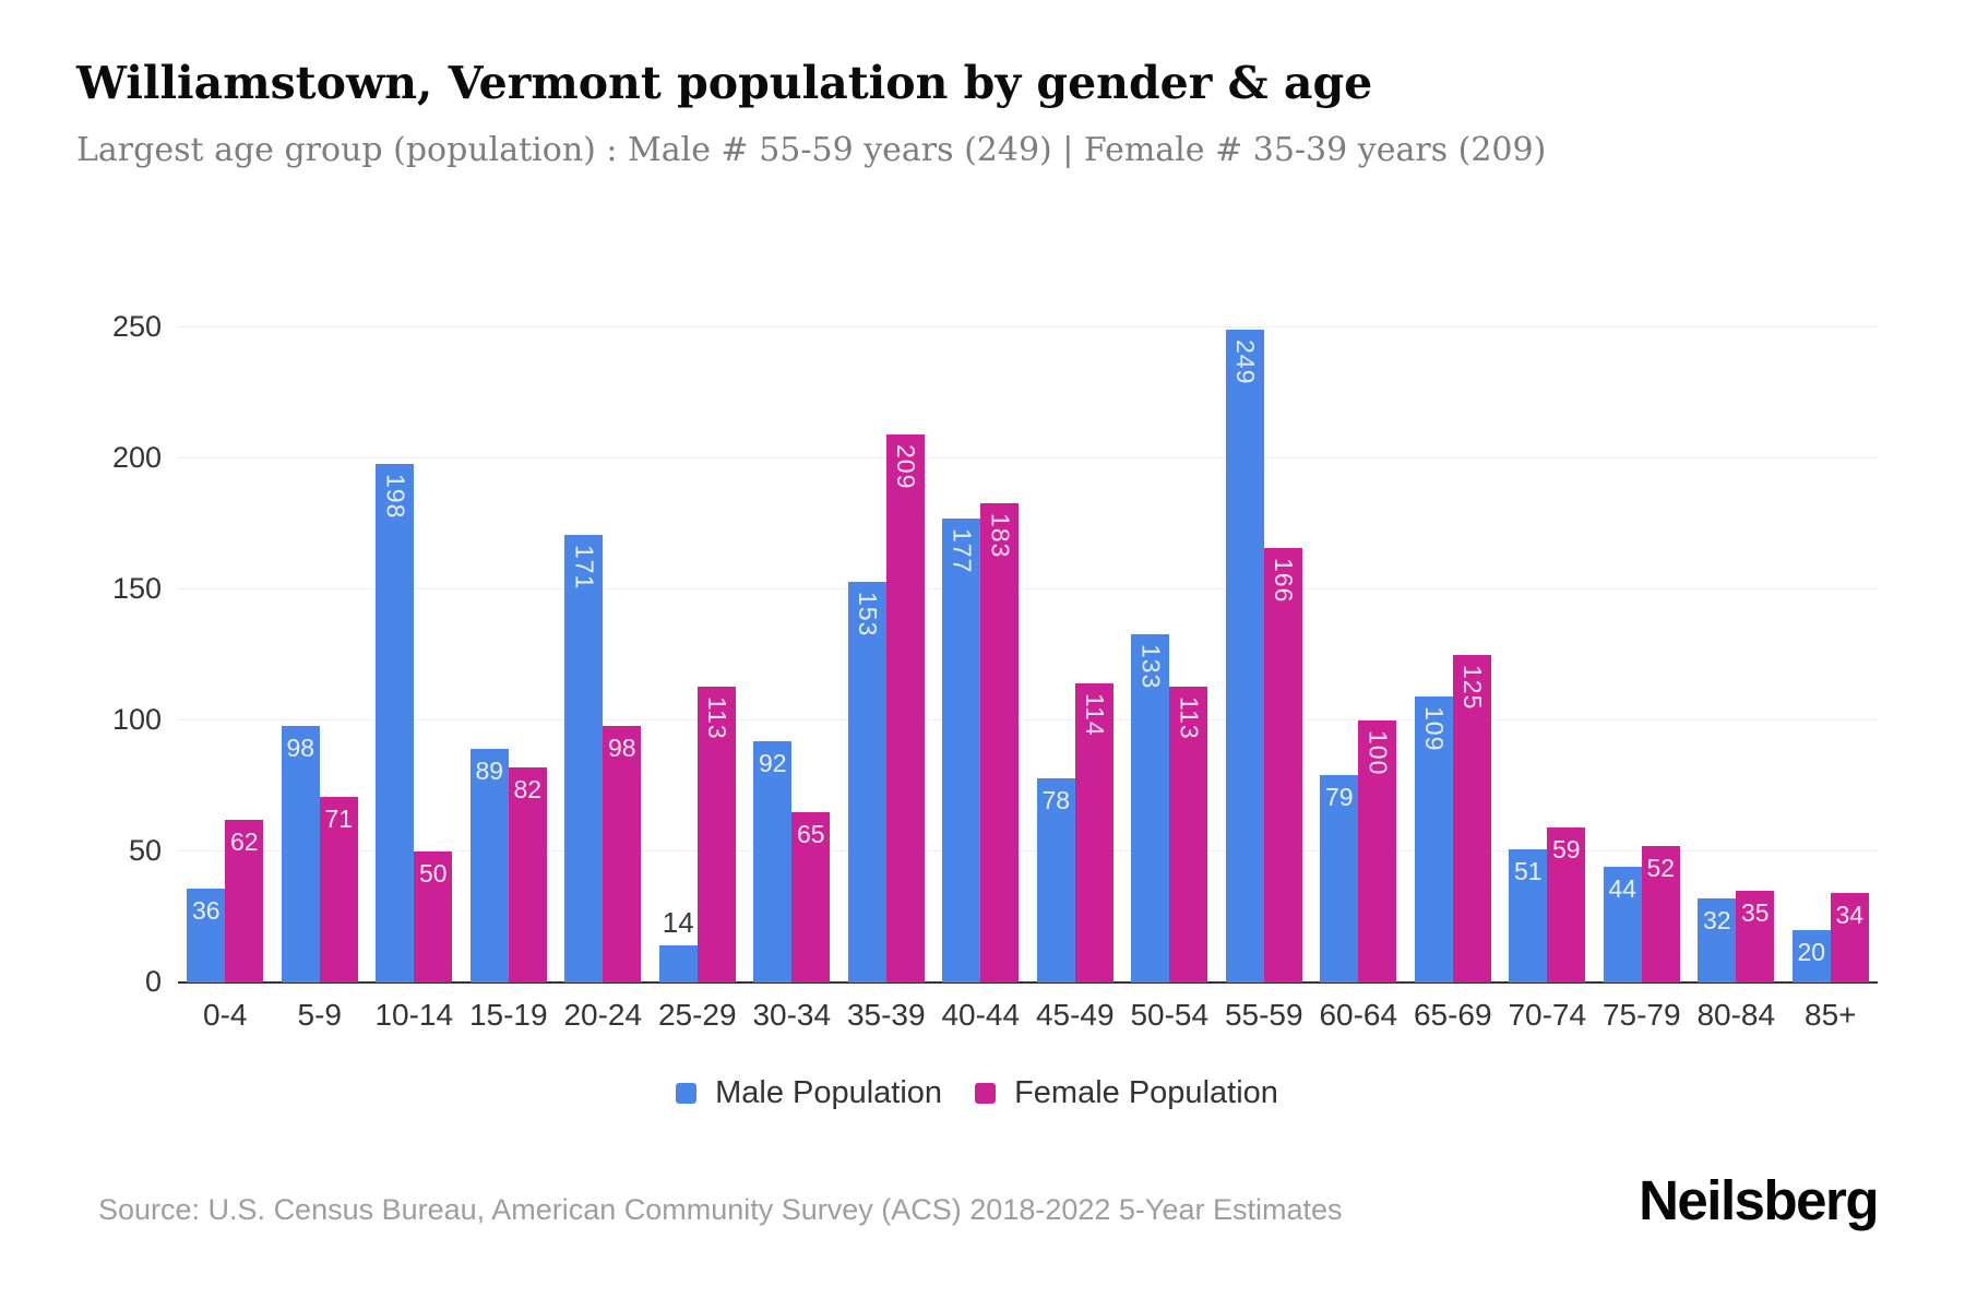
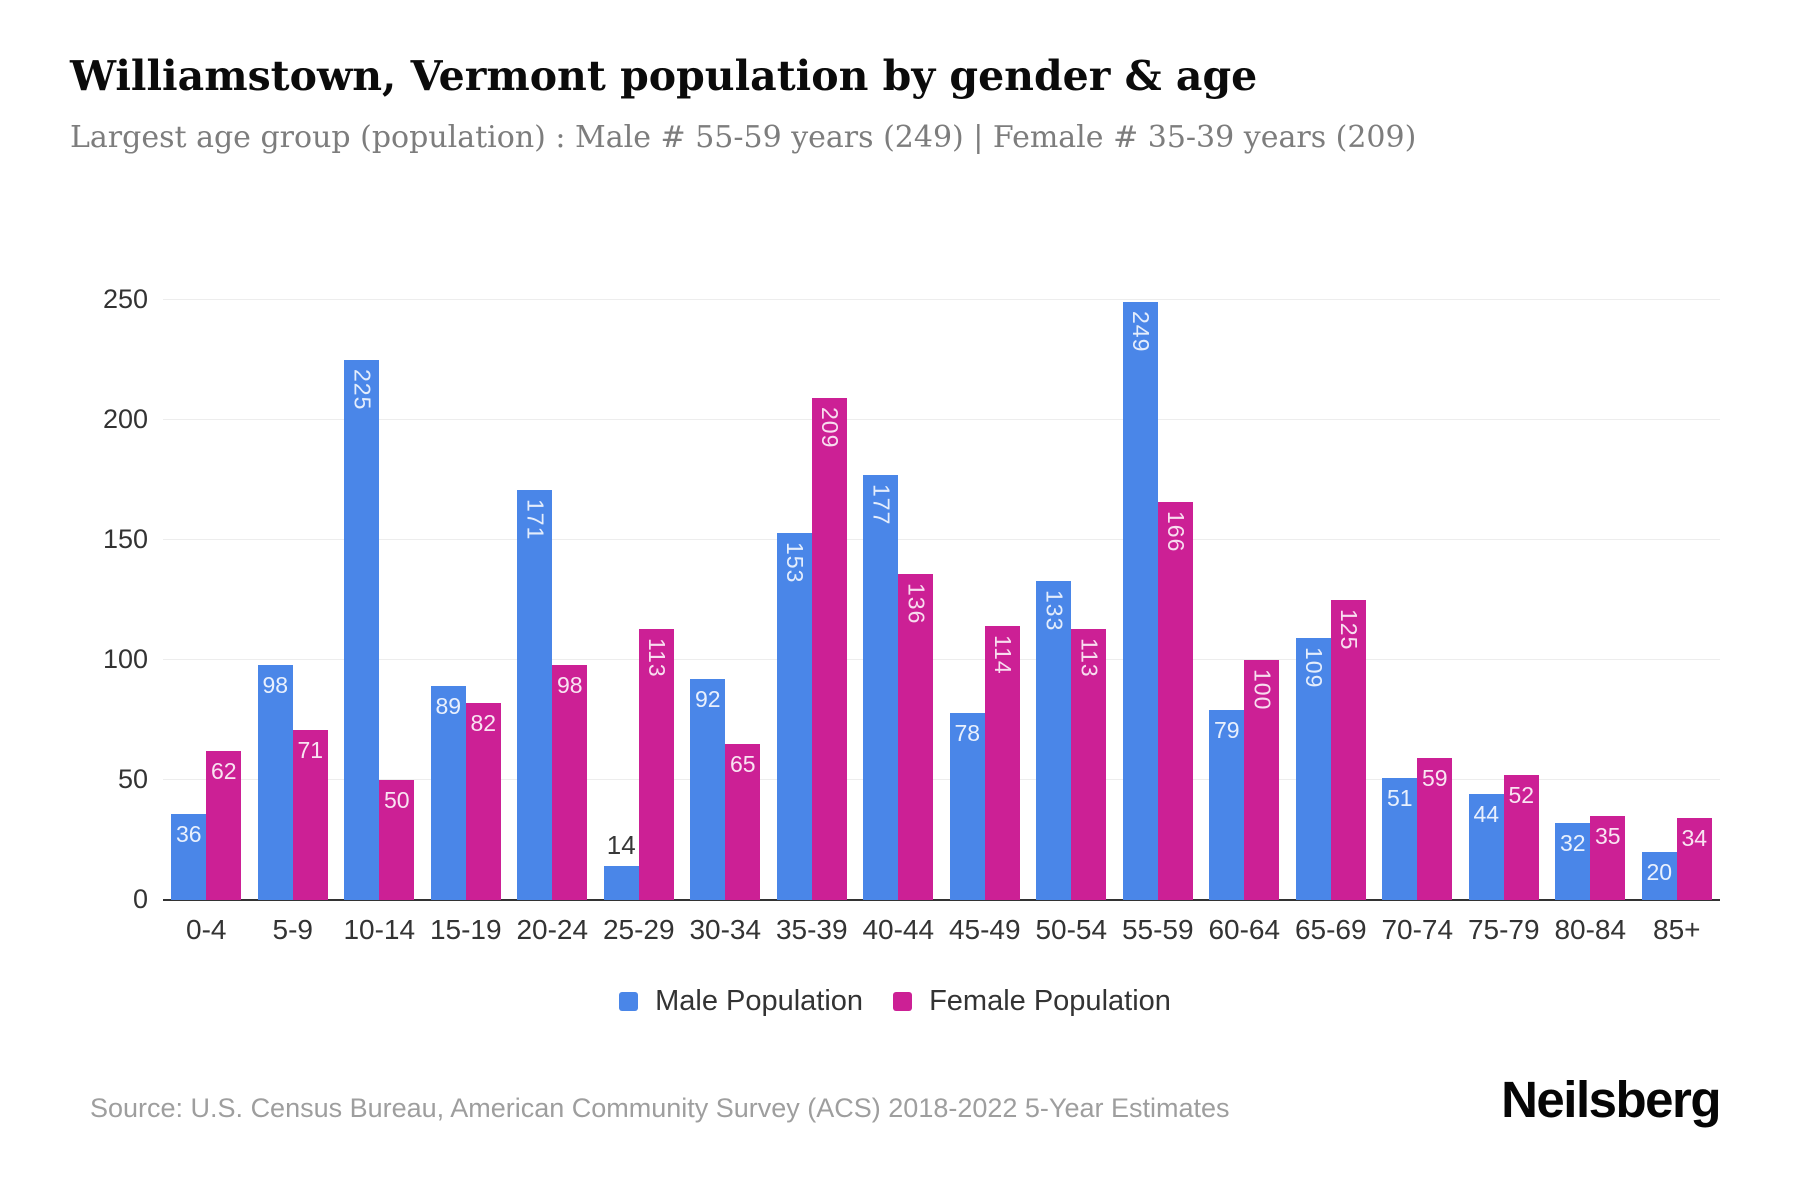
Male Population/10-14: 198 -> 225
Female Population/40-44: 183 -> 136
